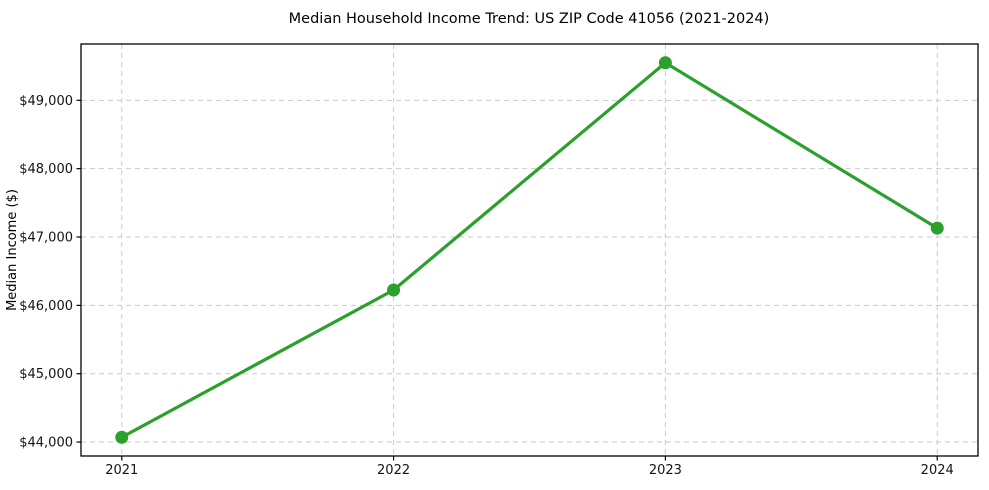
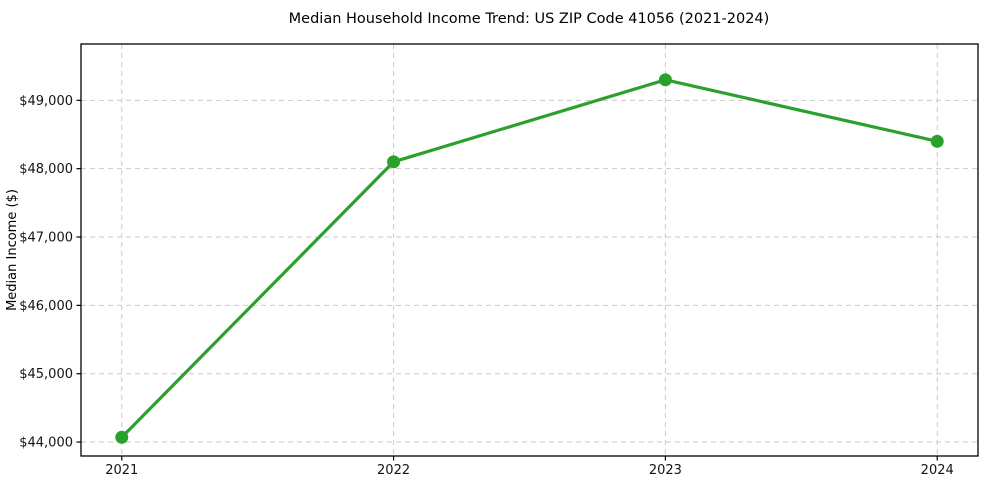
2022: $46200 -> $48100
2023: $49600 -> $49300
2024: $47100 -> $48400
